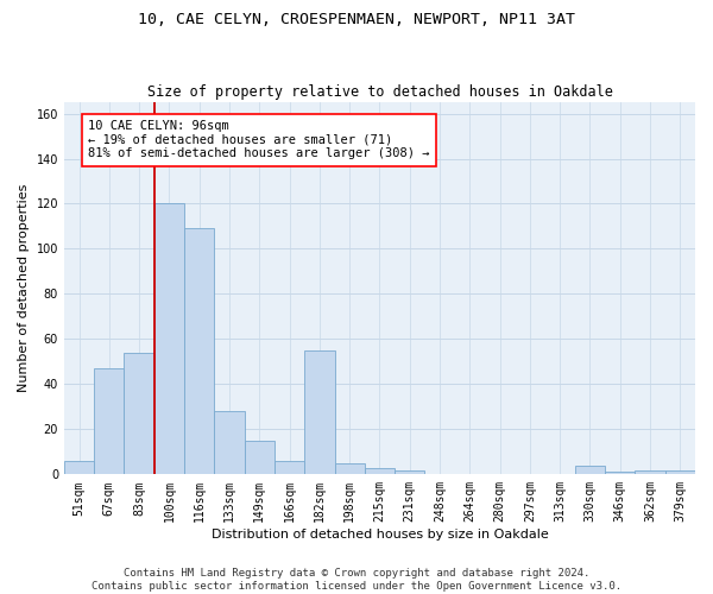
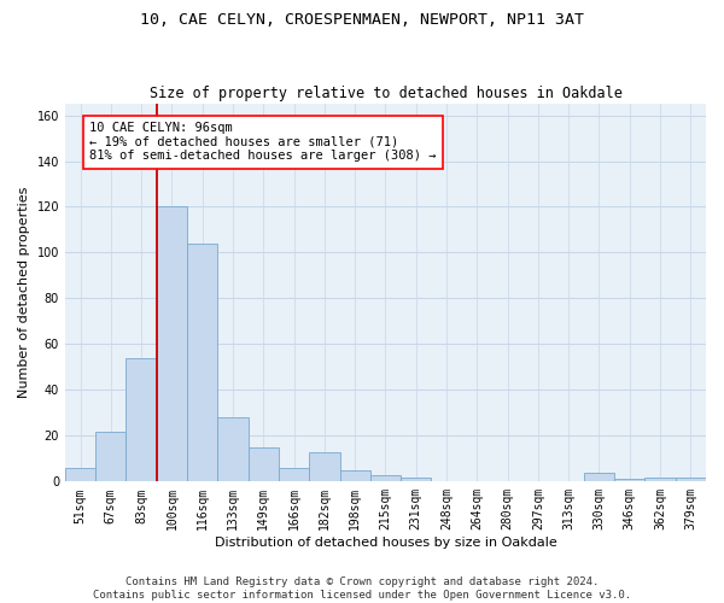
67sqm: 47 -> 22
116sqm: 109 -> 104
182sqm: 55 -> 13
